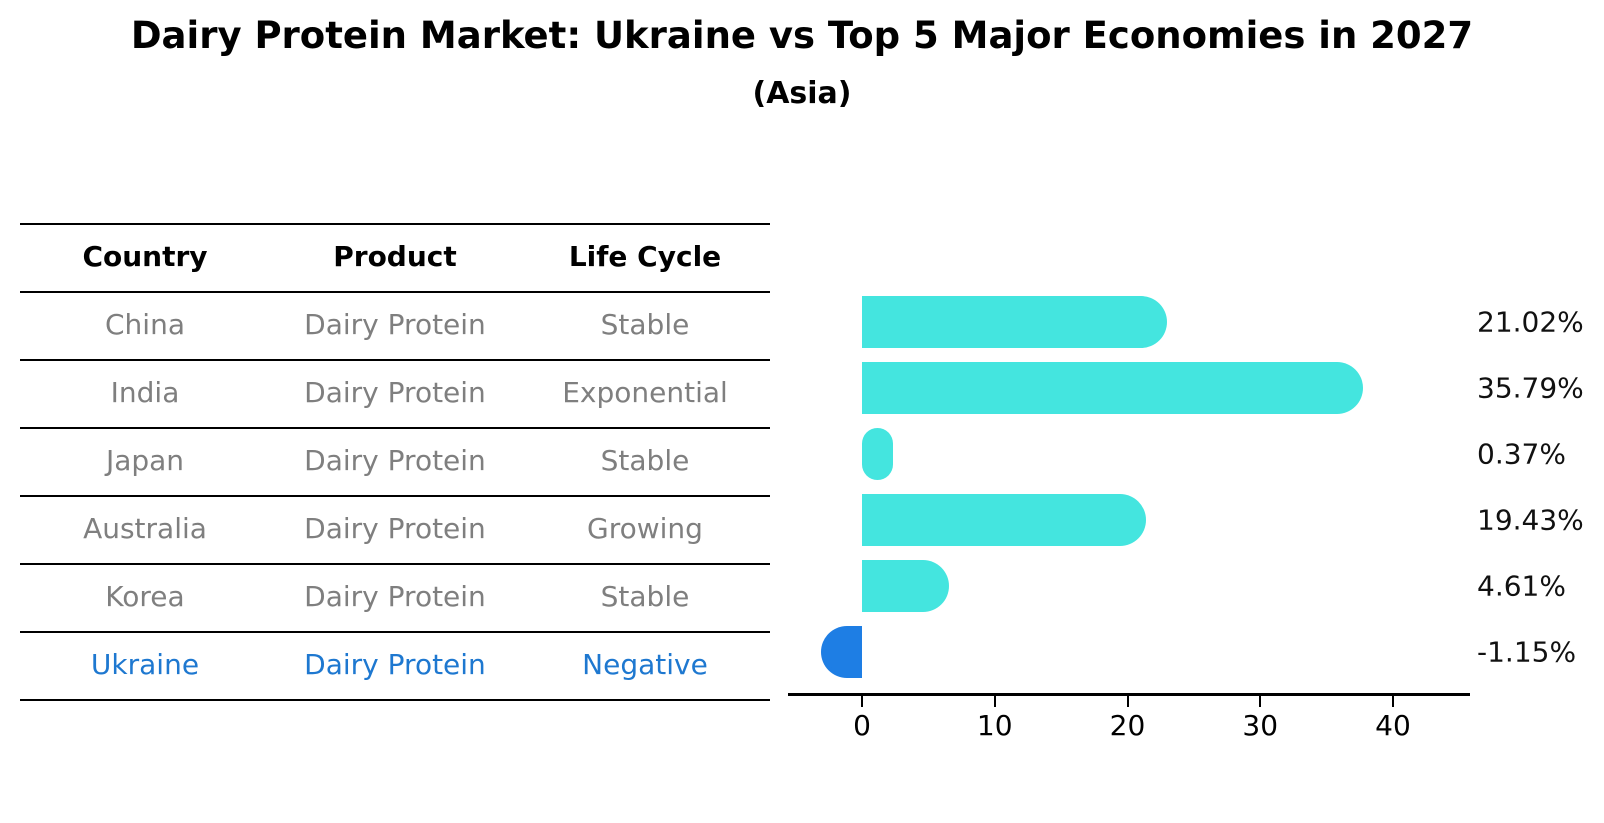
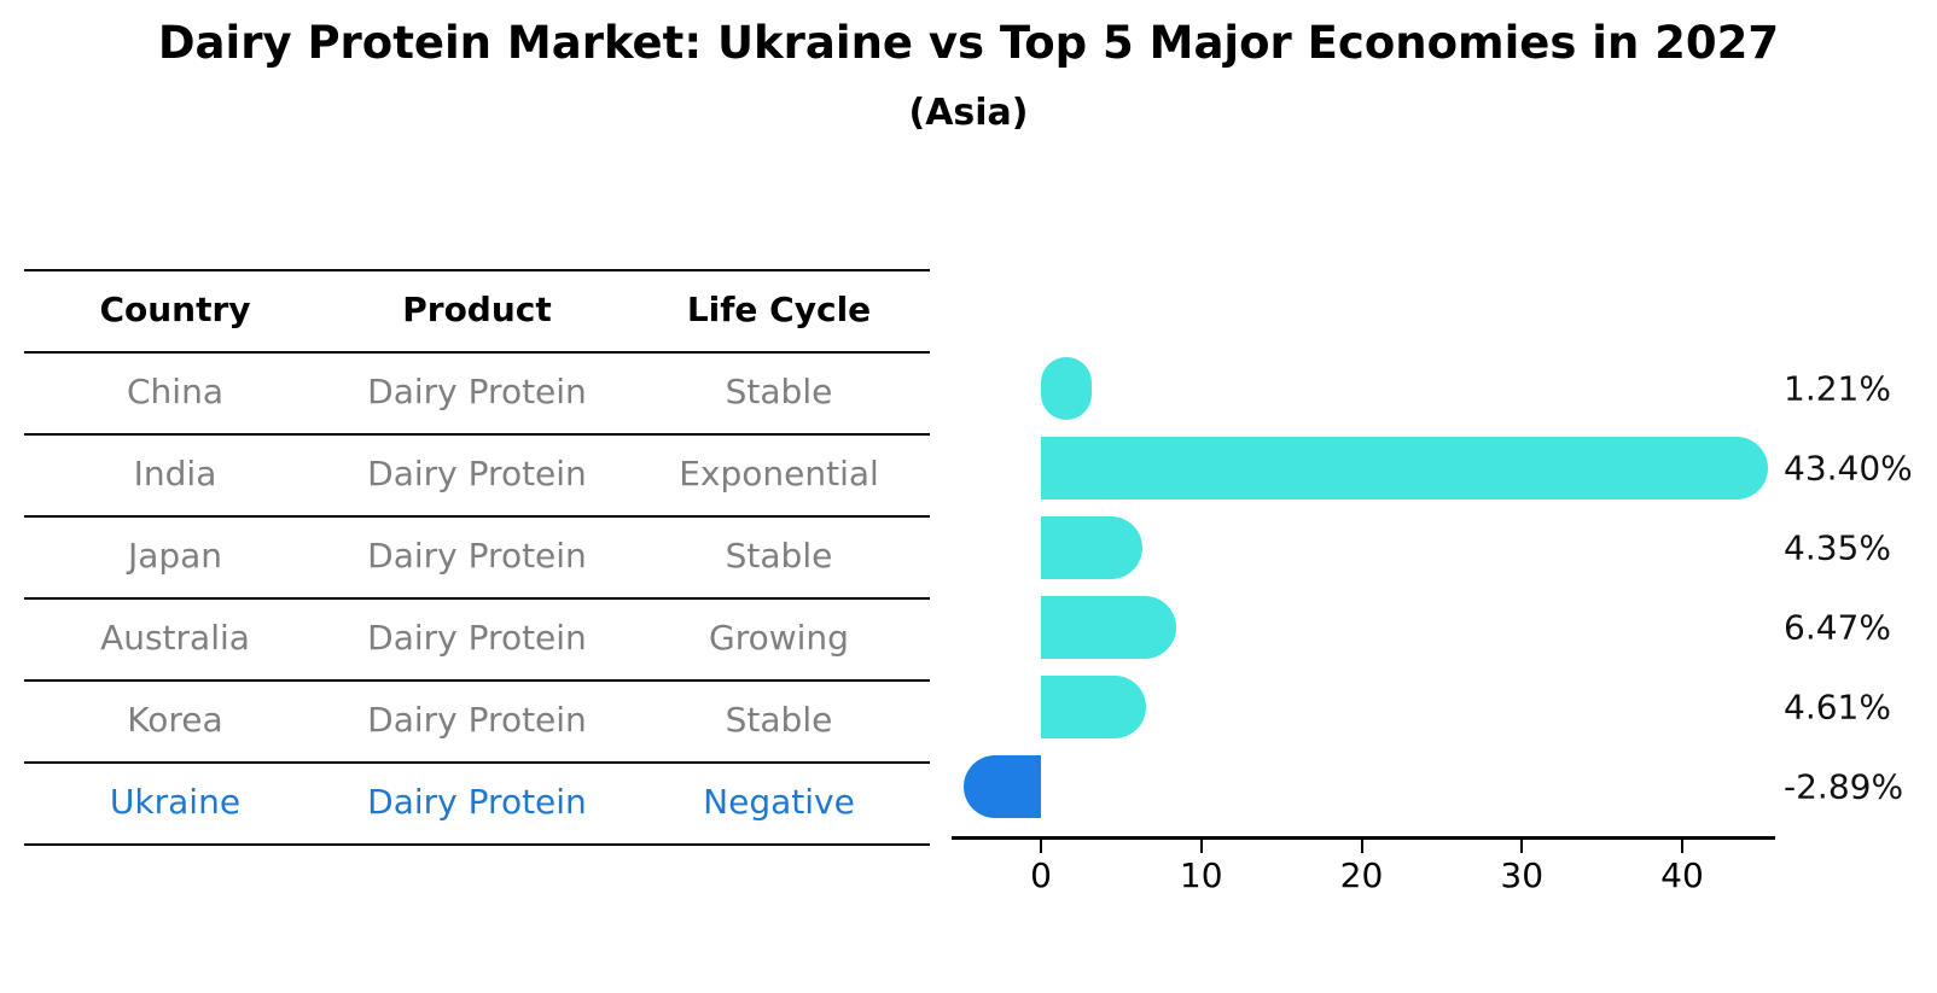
China: 21.02% -> 1.21%
India: 35.79% -> 43.40%
Japan: 0.37% -> 4.35%
Australia: 19.43% -> 6.47%
Ukraine: -1.15% -> -2.89%
